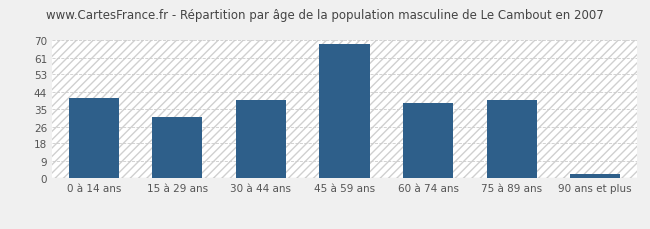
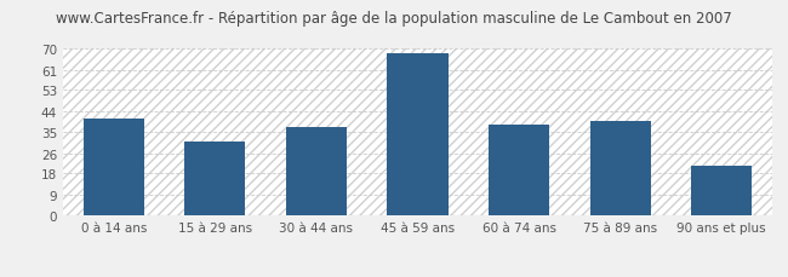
30 à 44 ans: 40 -> 37
90 ans et plus: 2 -> 21
